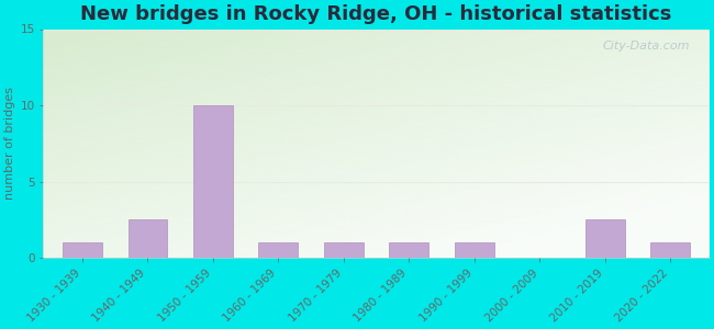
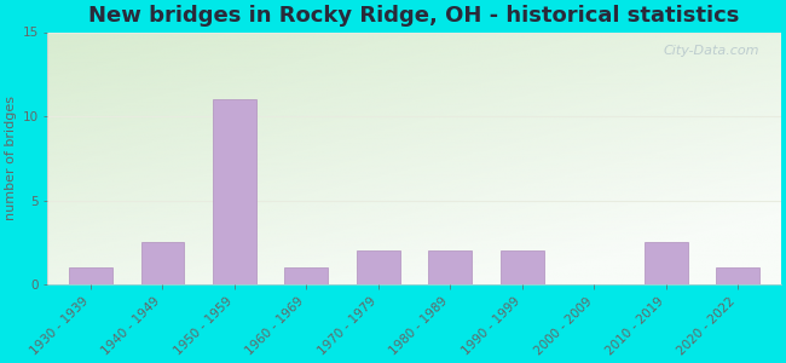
1950 - 1959: 10.0 -> 11.0
1970 - 1979: 1.0 -> 2.0
1980 - 1989: 1.0 -> 2.0
1990 - 1999: 1.0 -> 2.0
